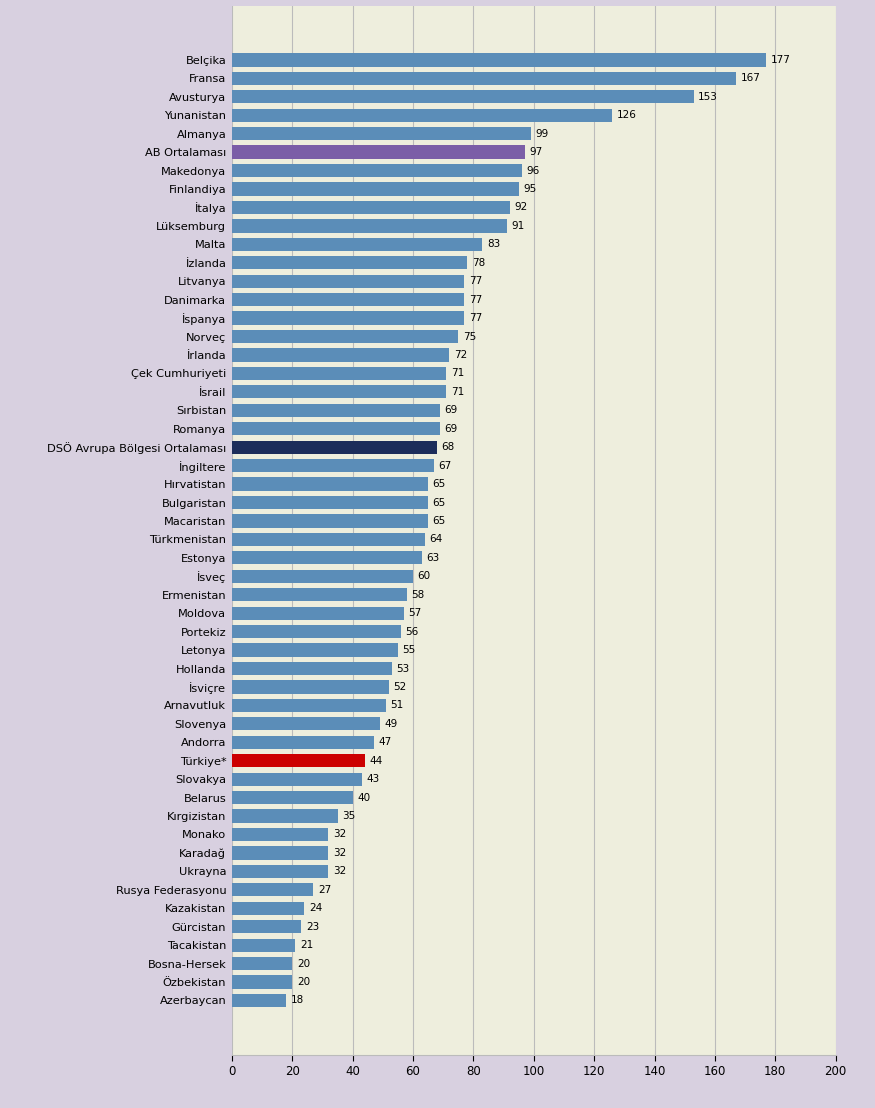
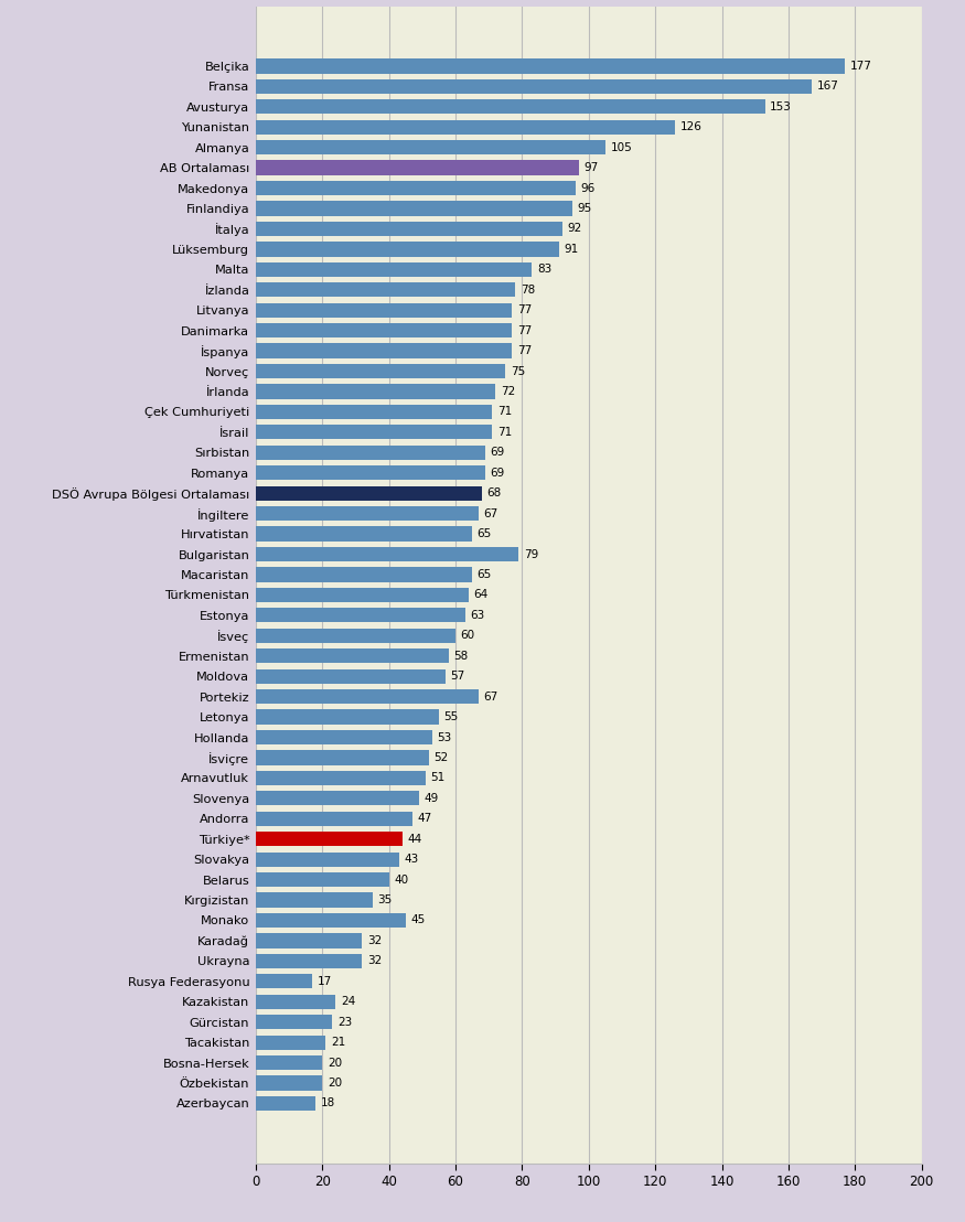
Almanya: 99 -> 105
Bulgaristan: 65 -> 79
Portekiz: 56 -> 67
Monako: 32 -> 45
Rusya Federasyonu: 27 -> 17
